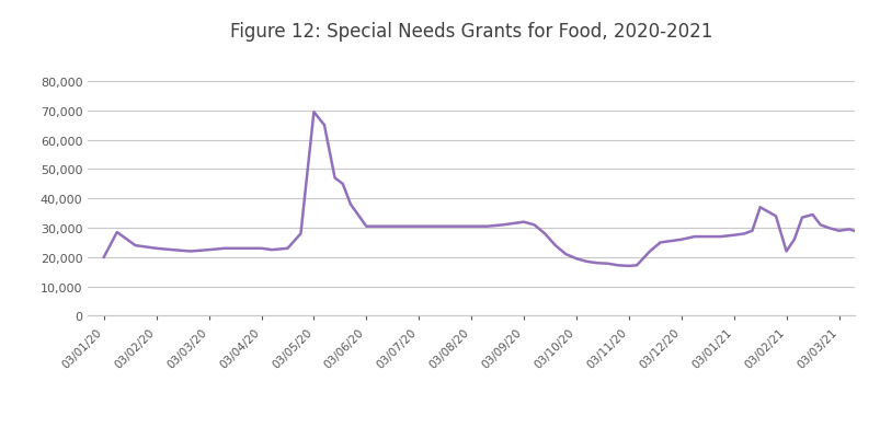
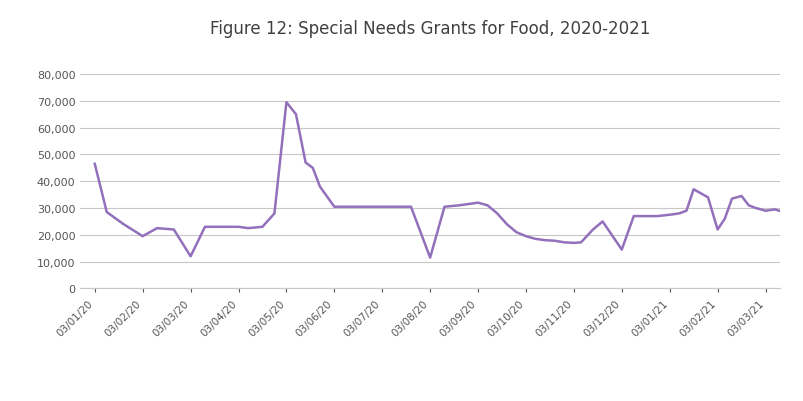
03/01/20: 20,000 -> 46,500
03/02/20: 23,000 -> 19,500
03/03/20: 22,500 -> 12,000
03/08/20: 30,500 -> 11,500
03/12/20: 26,000 -> 14,500
